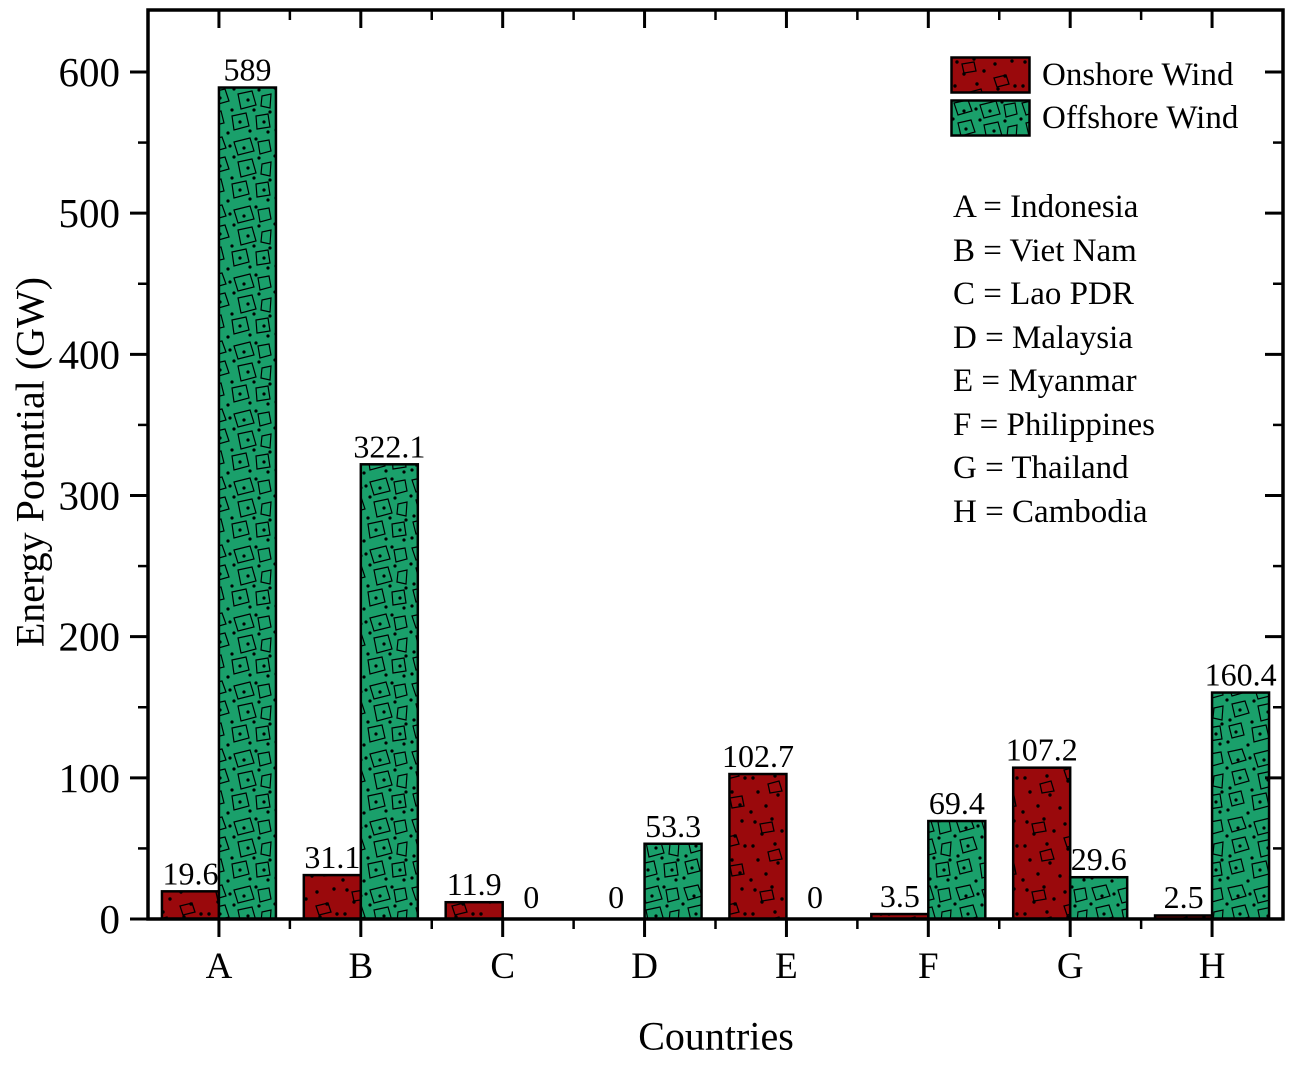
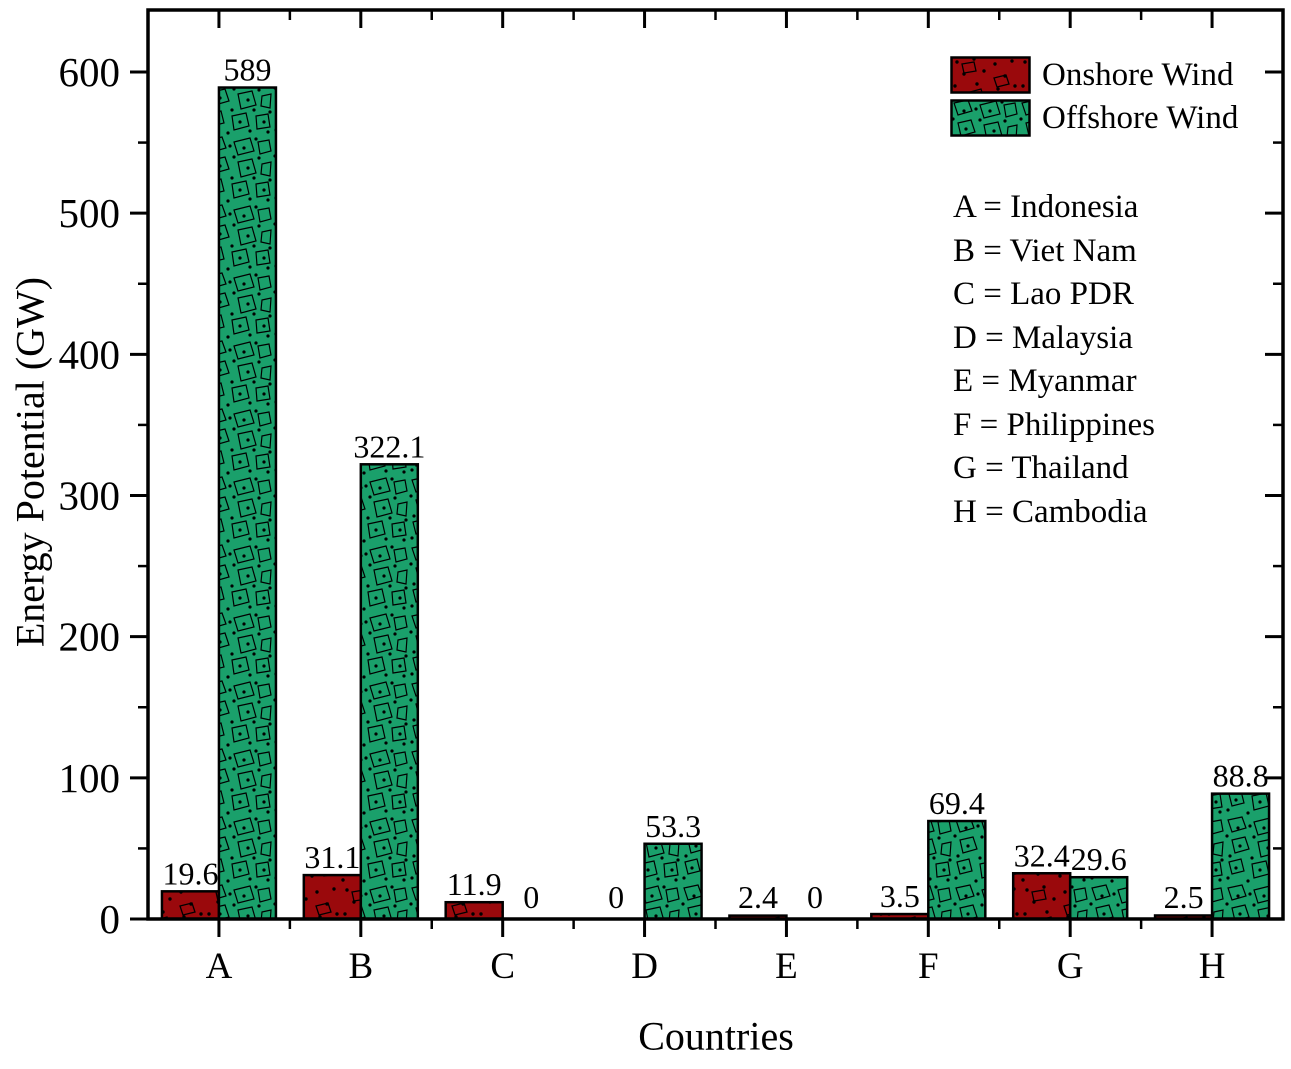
Onshore Wind/E: 102.7 -> 2.4
Onshore Wind/G: 107.2 -> 32.4
Offshore Wind/H: 160.4 -> 88.8
